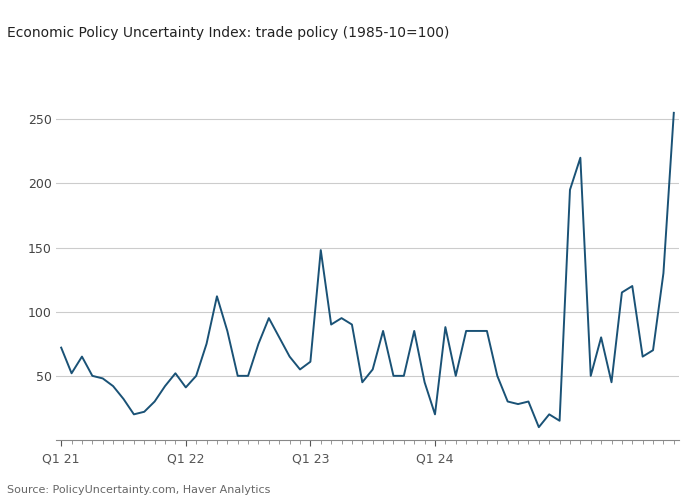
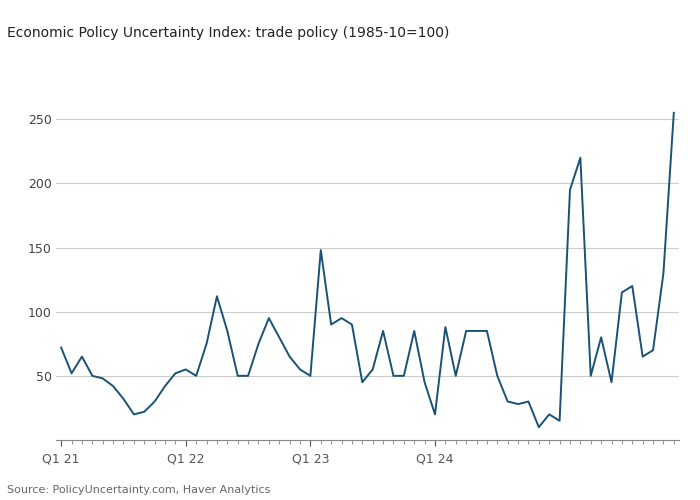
Q1 22: 41 -> 55
Q1 23: 61 -> 50
